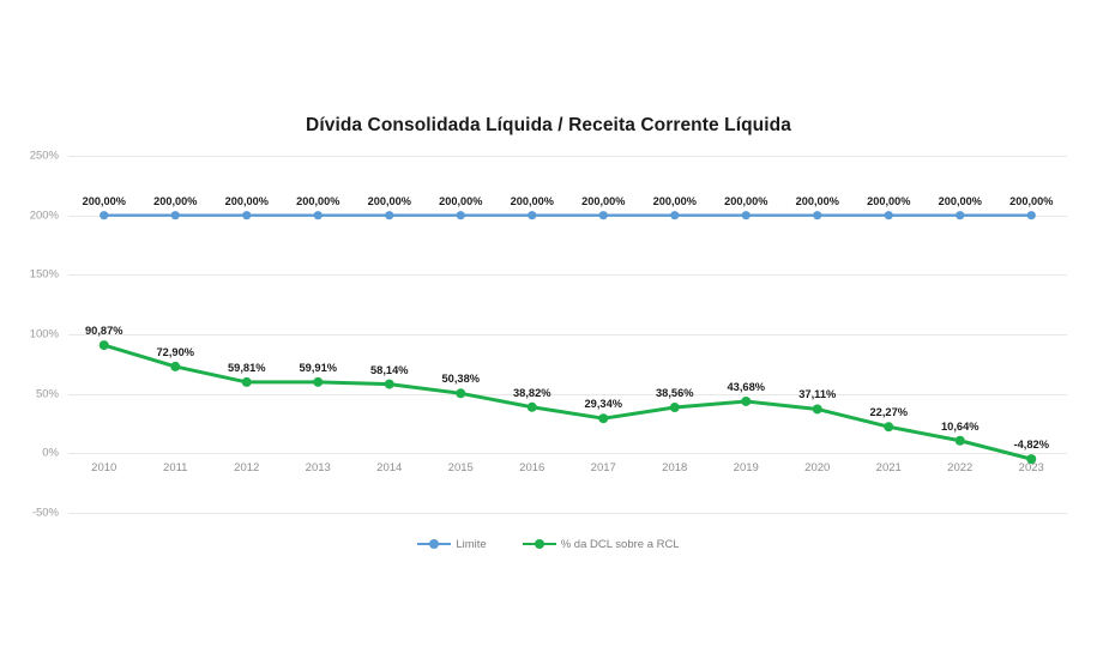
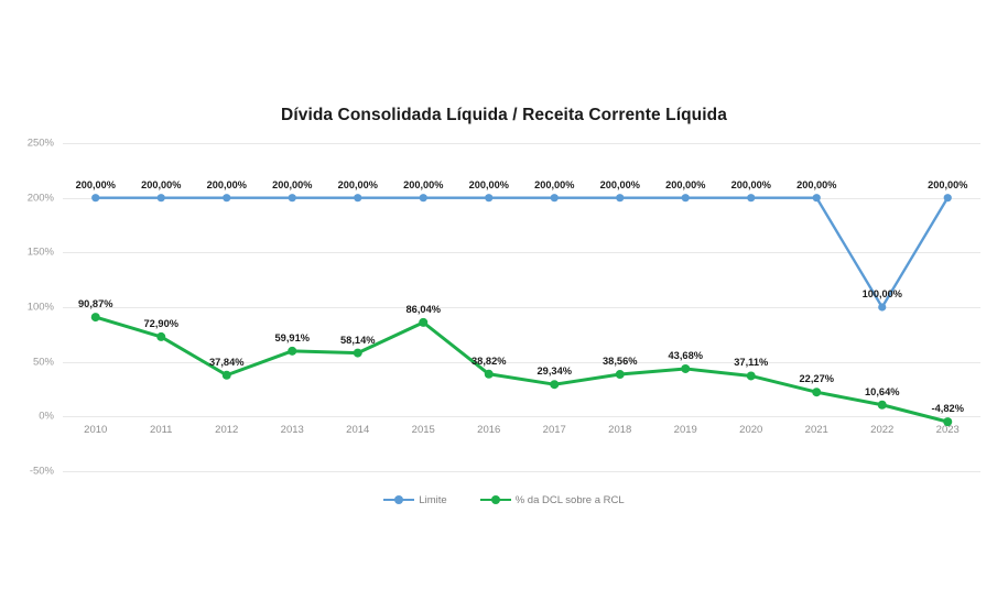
% da DCL sobre a RCL/2012: 59,81% -> 37,84%
% da DCL sobre a RCL/2015: 50,38% -> 86,04%
Limite/2022: 200,00% -> 100,00%
